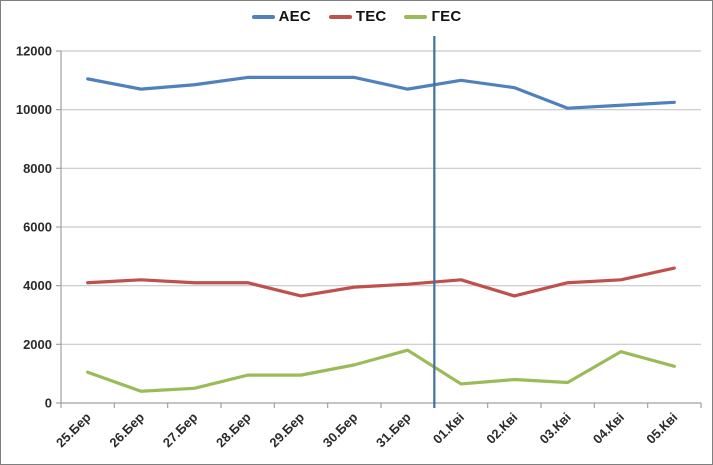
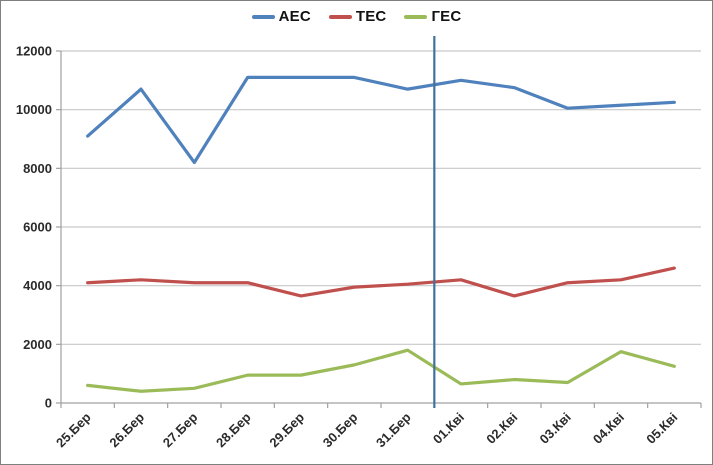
АЕС/25.Бер: 11000 -> 9100
ГЕС/25.Бер: 1000 -> 600
АЕС/27.Бер: 10800 -> 8200
